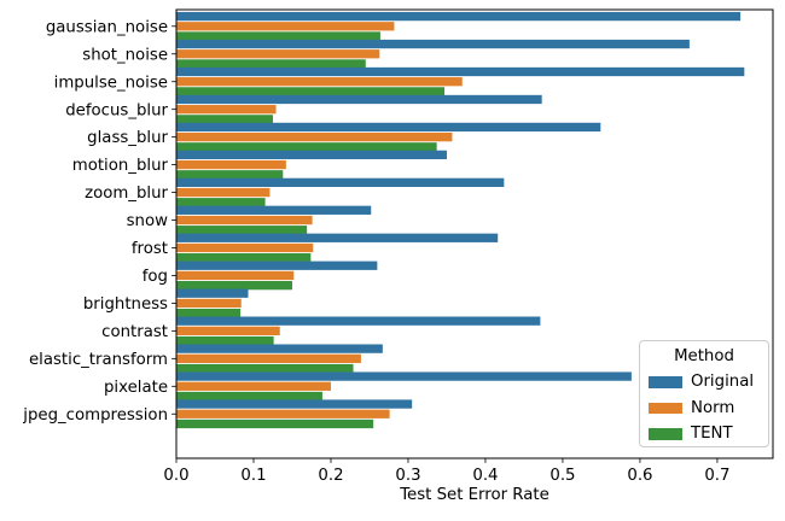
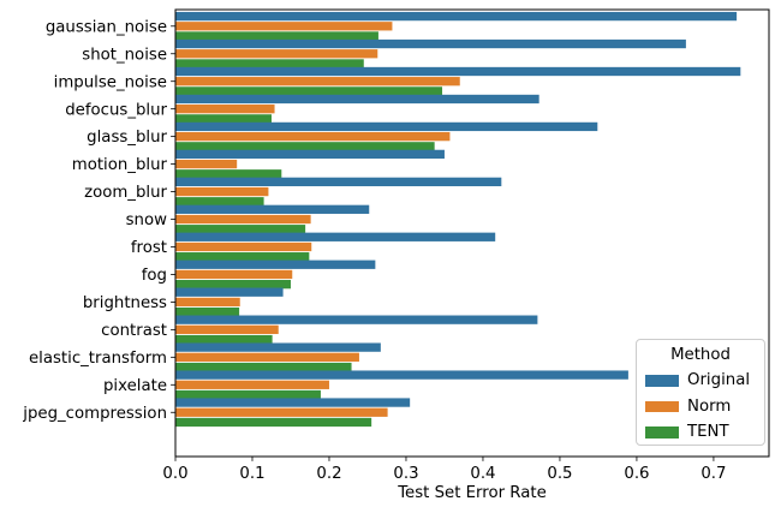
Norm/motion_blur: 0.14 -> 0.08
Original/brightness: 0.09 -> 0.14
